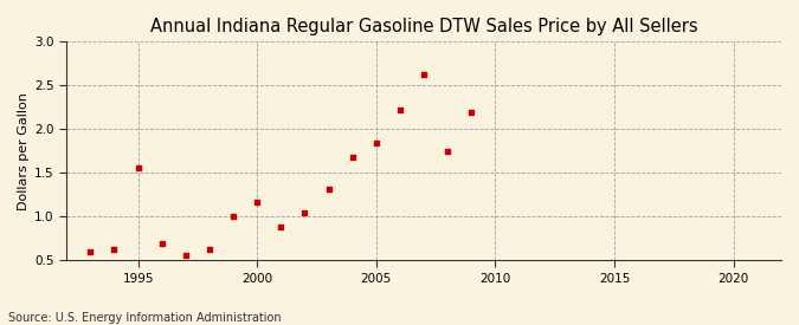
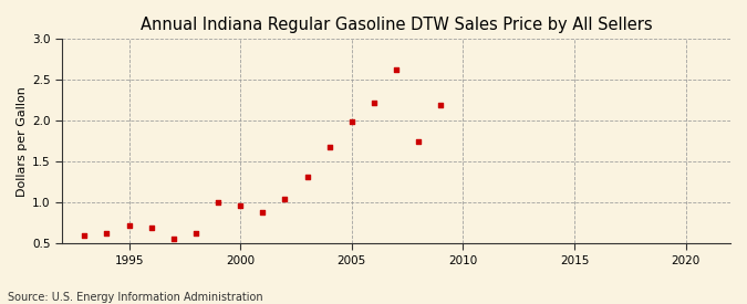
1995: 1.56 -> 0.72
2000: 1.16 -> 0.96
2005: 1.84 -> 1.99
